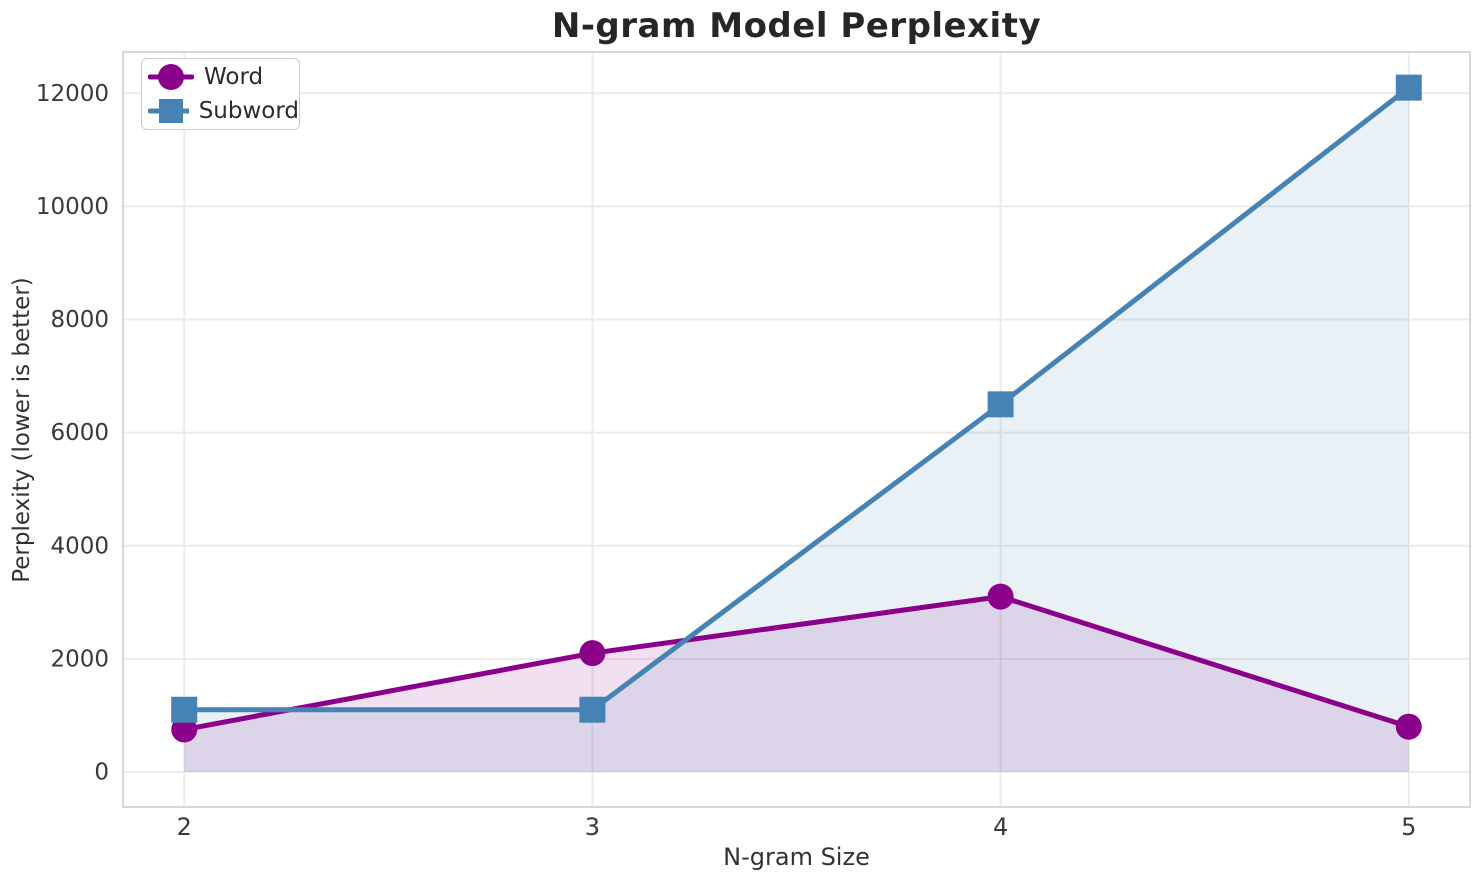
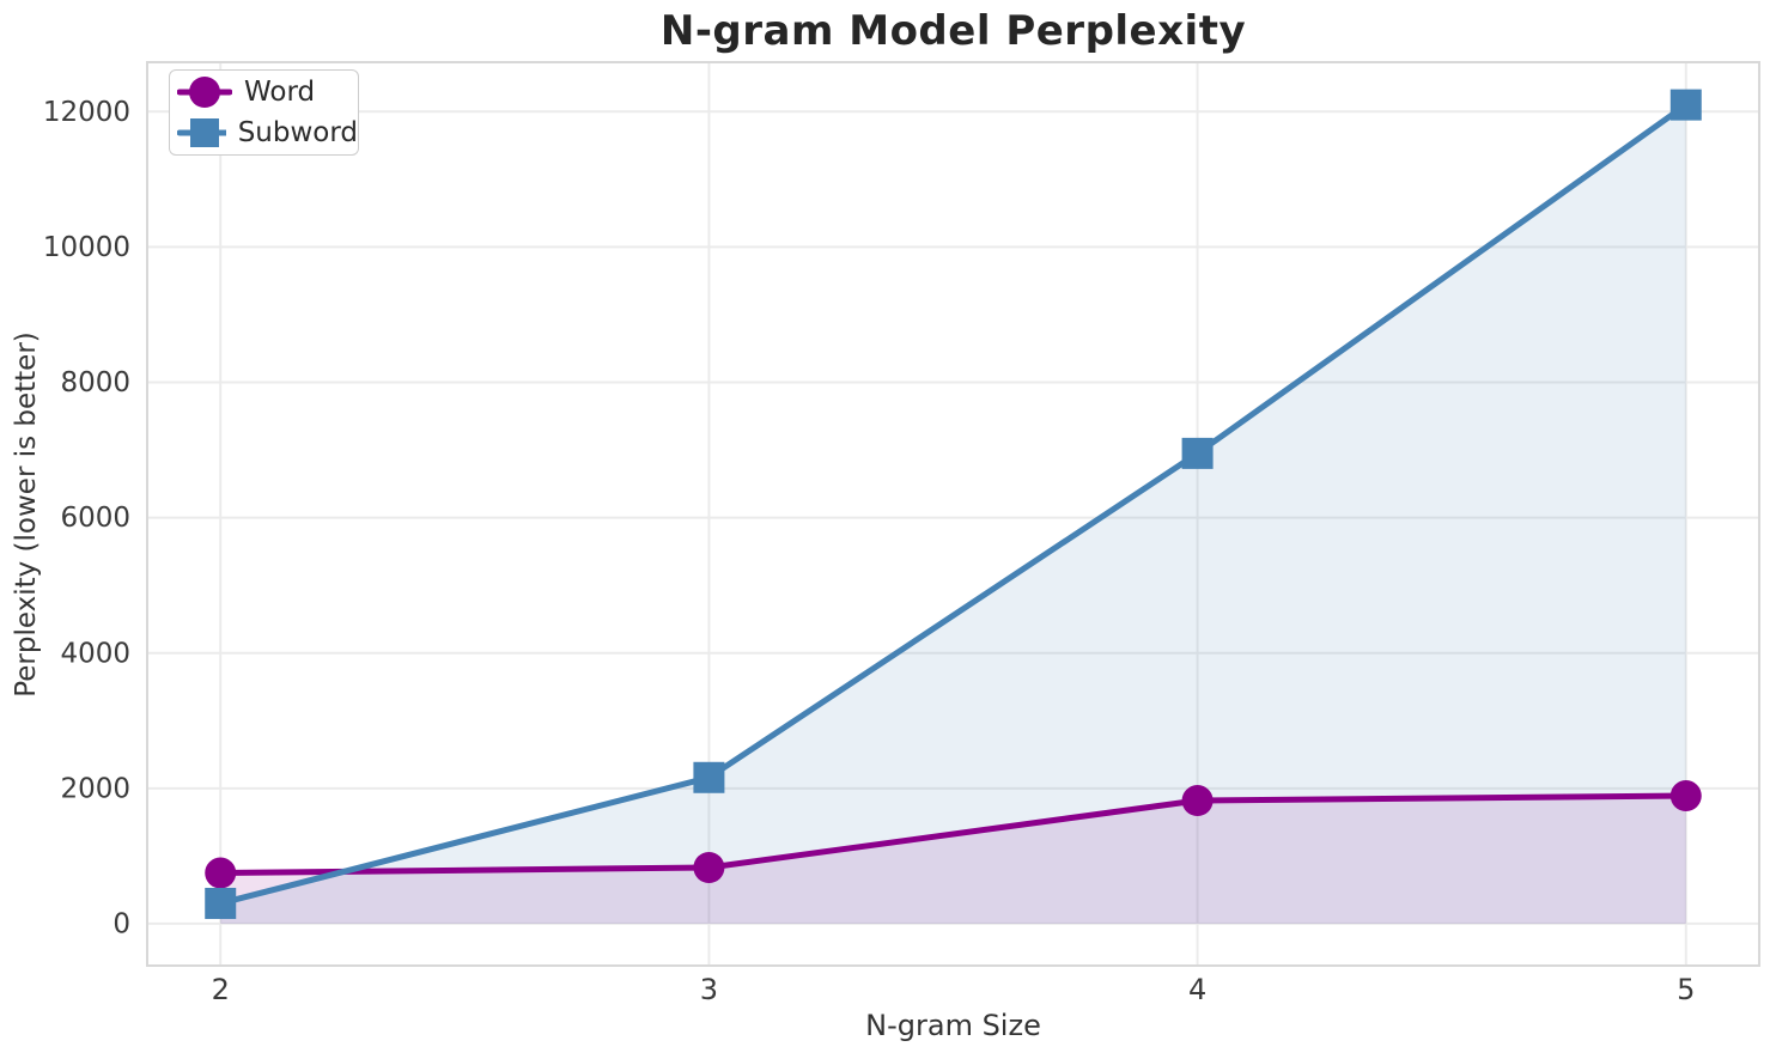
Subword/2: 1100 -> 300
Word/3: 2100 -> 800
Subword/3: 1100 -> 2200
Word/4: 3100 -> 1800
Subword/4: 6500 -> 7000
Word/5: 800 -> 1900
